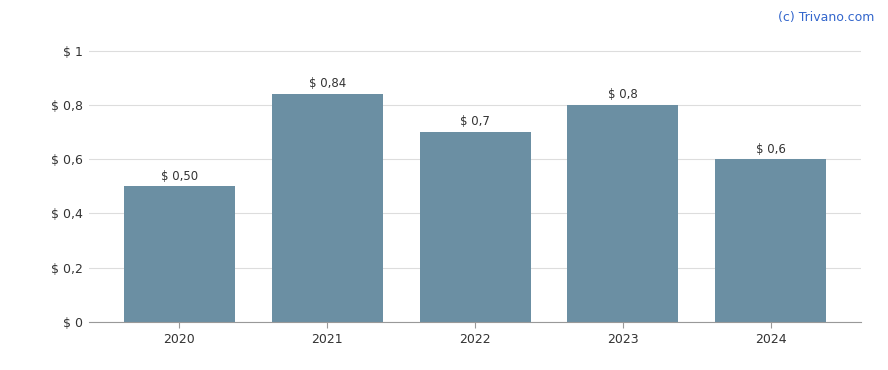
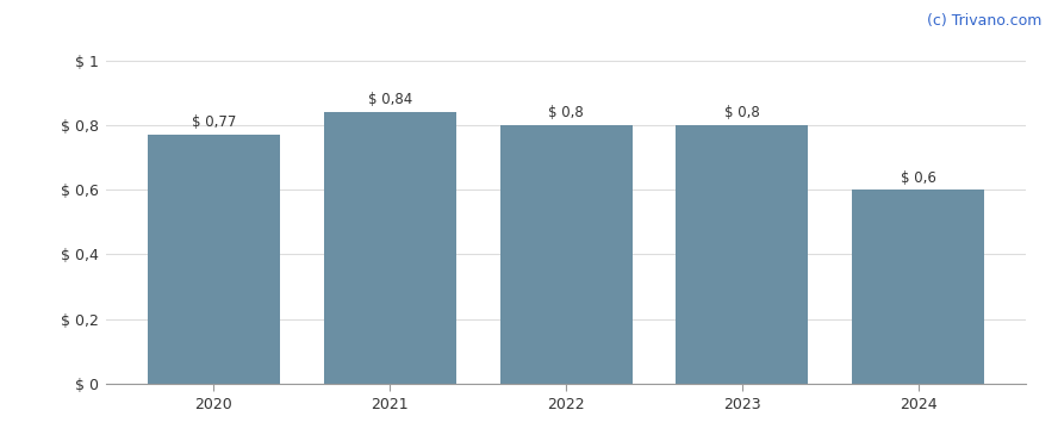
2020: 0,50 -> 0,77
2022: 0,7 -> 0,8
